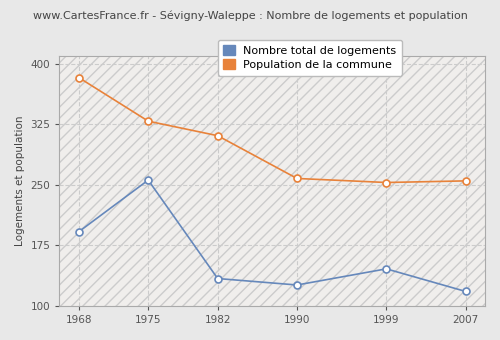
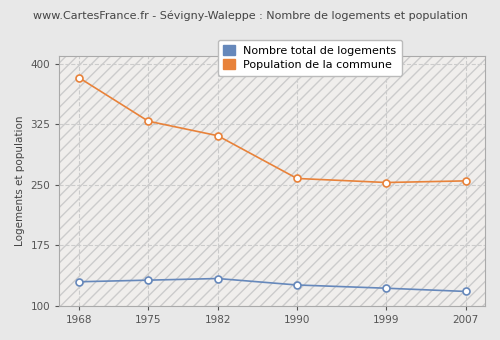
Nombre total de logements/1968: 192 -> 130
Nombre total de logements/1975: 256 -> 132
Nombre total de logements/1999: 146 -> 122
